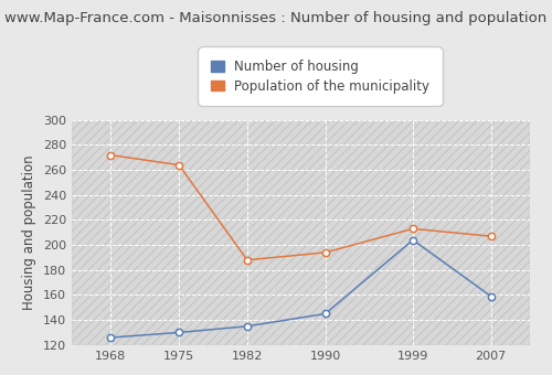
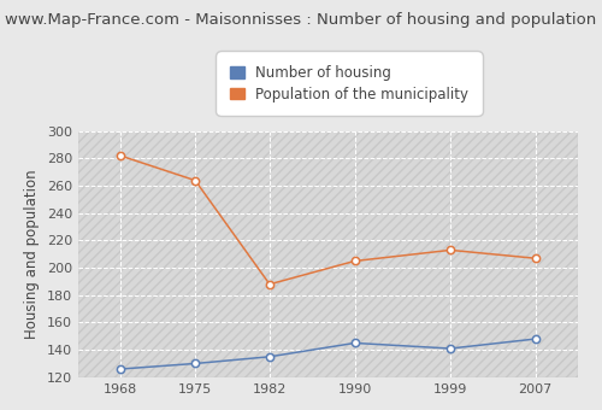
Population of the municipality/1968: 272 -> 282
Population of the municipality/1990: 194 -> 205
Number of housing/1999: 204 -> 141
Number of housing/2007: 159 -> 148
